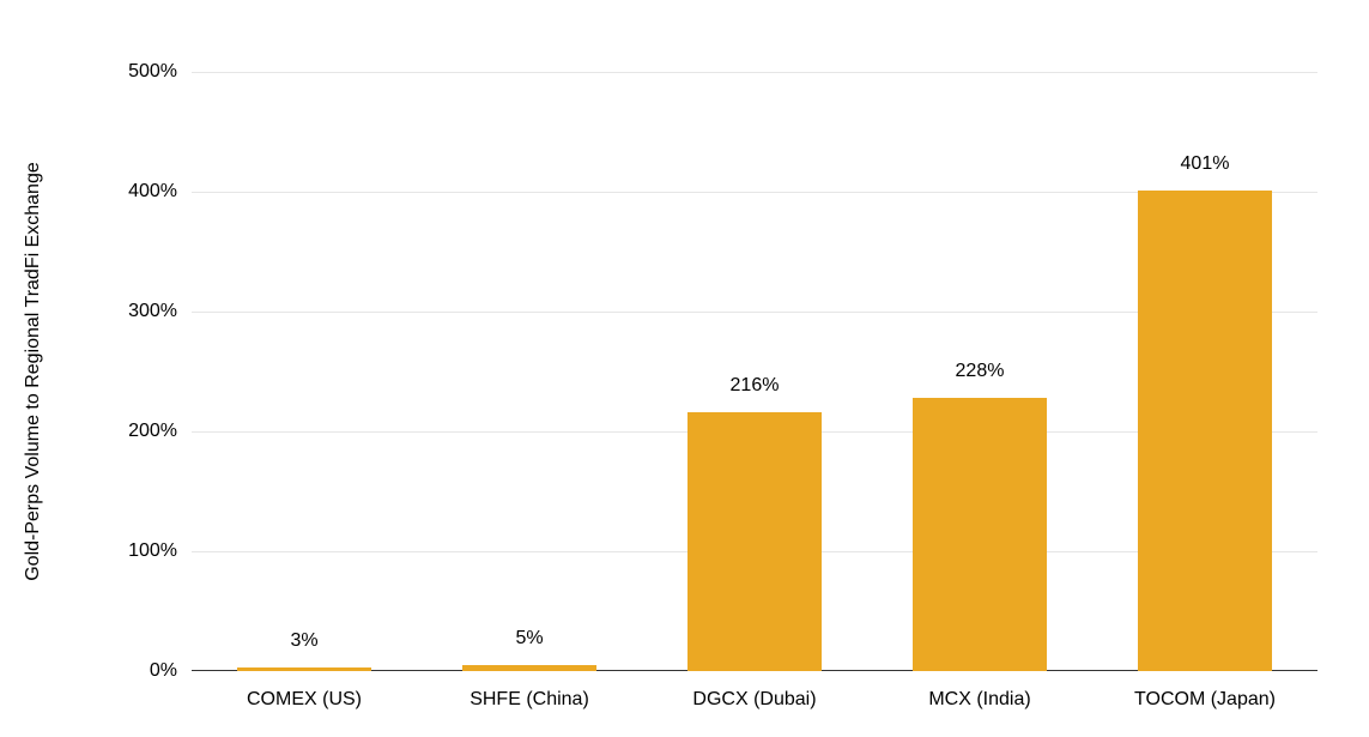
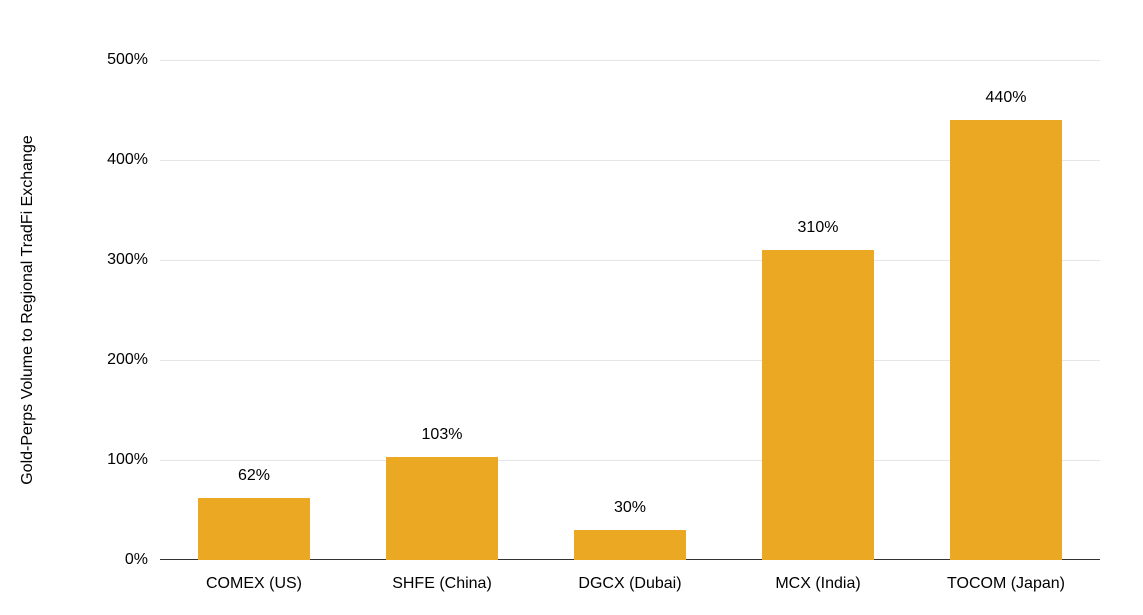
COMEX (US): 3% -> 62%
SHFE (China): 5% -> 103%
DGCX (Dubai): 216% -> 30%
MCX (India): 228% -> 310%
TOCOM (Japan): 401% -> 440%
